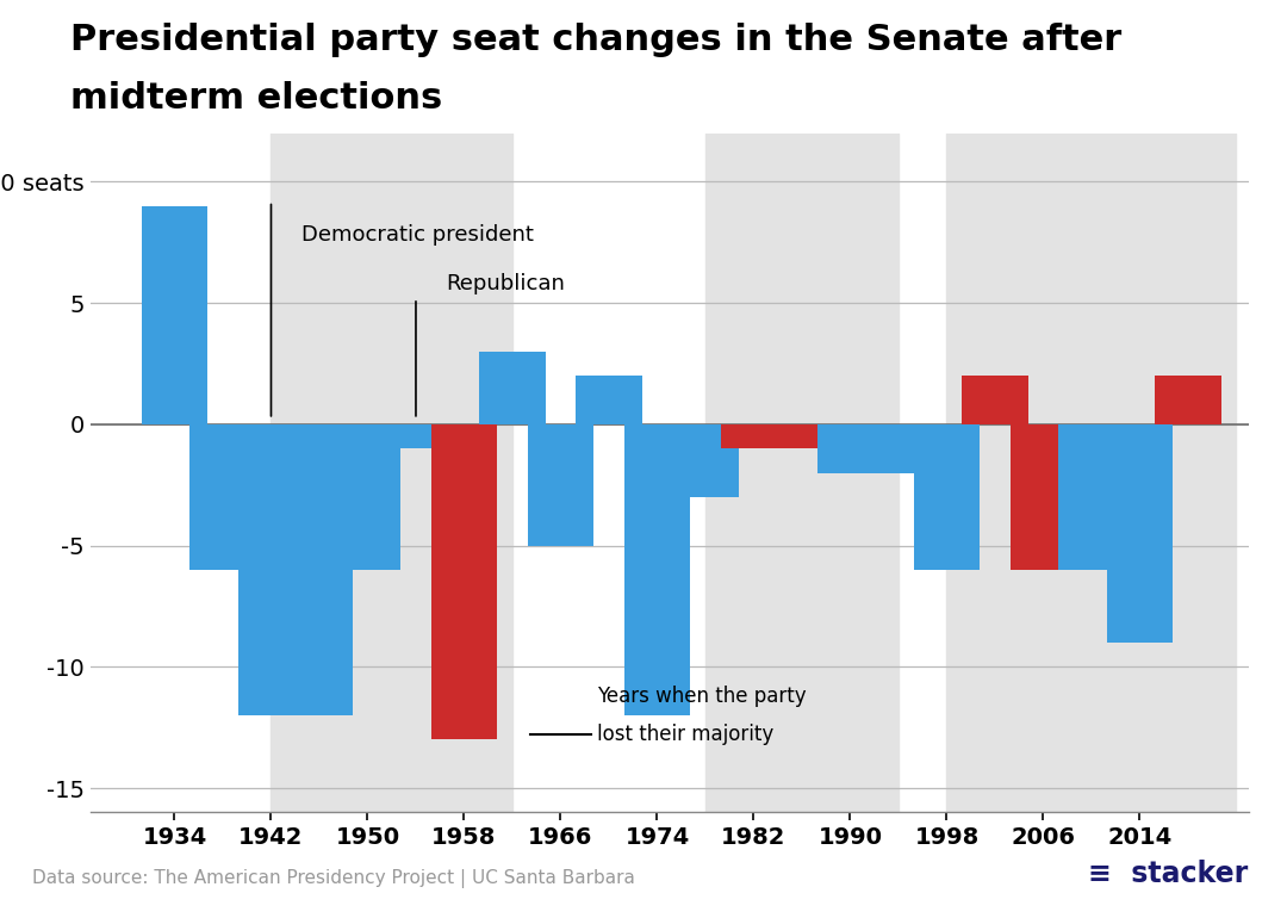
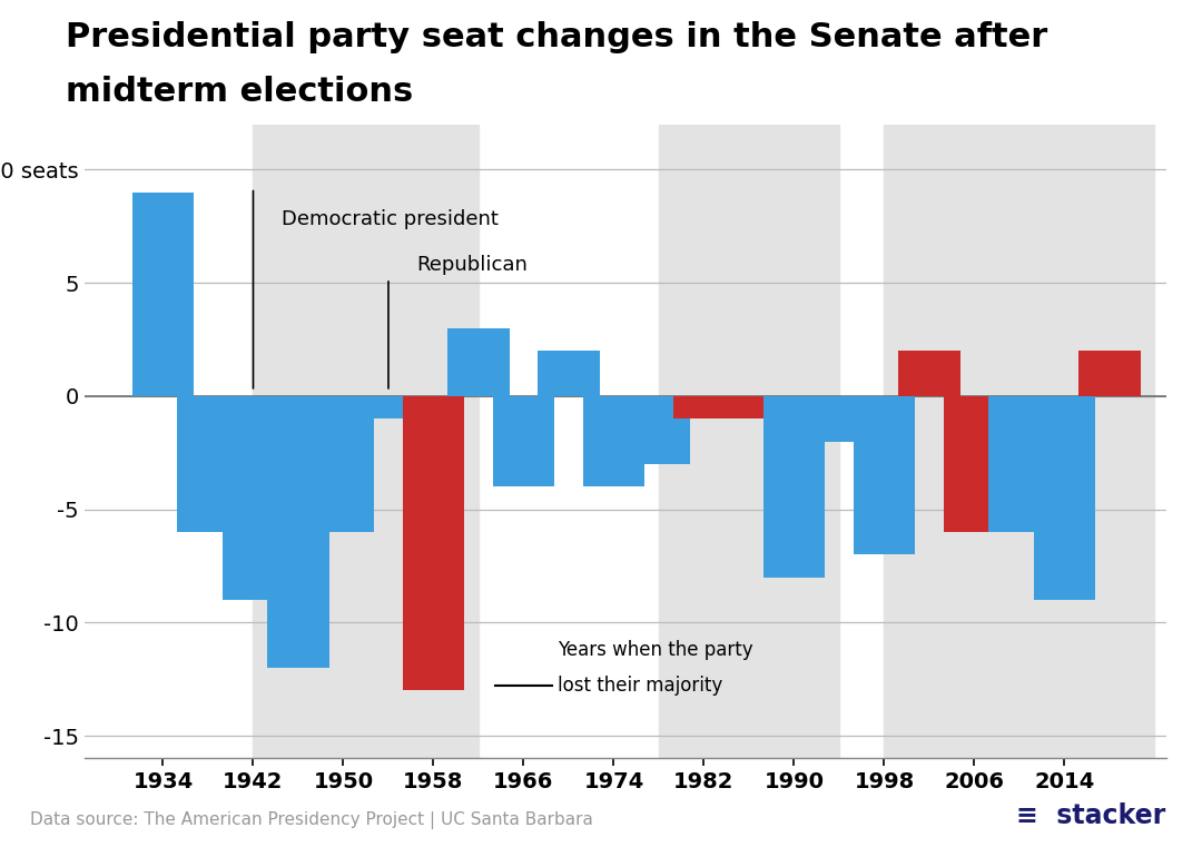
1942: -12 -> -9
1966: -5 -> -4
1974: -12 -> -4
1990: -2 -> -8
1998: -6 -> -7
